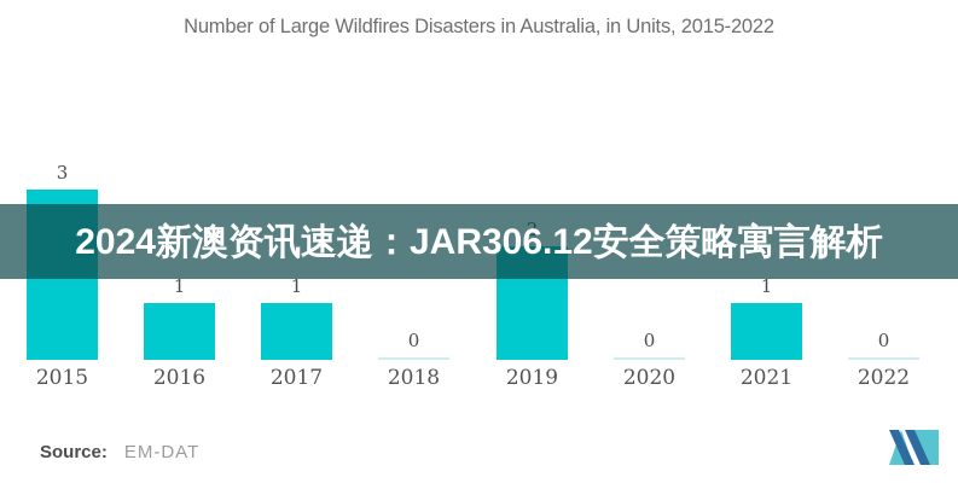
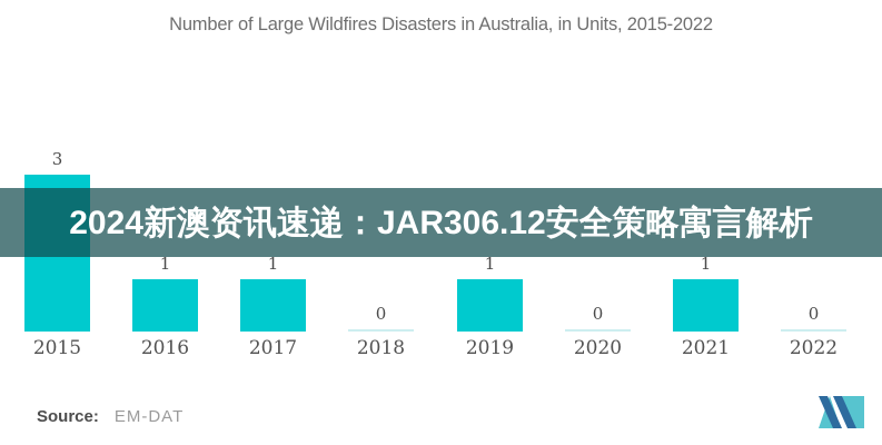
2019: 2 -> 1
